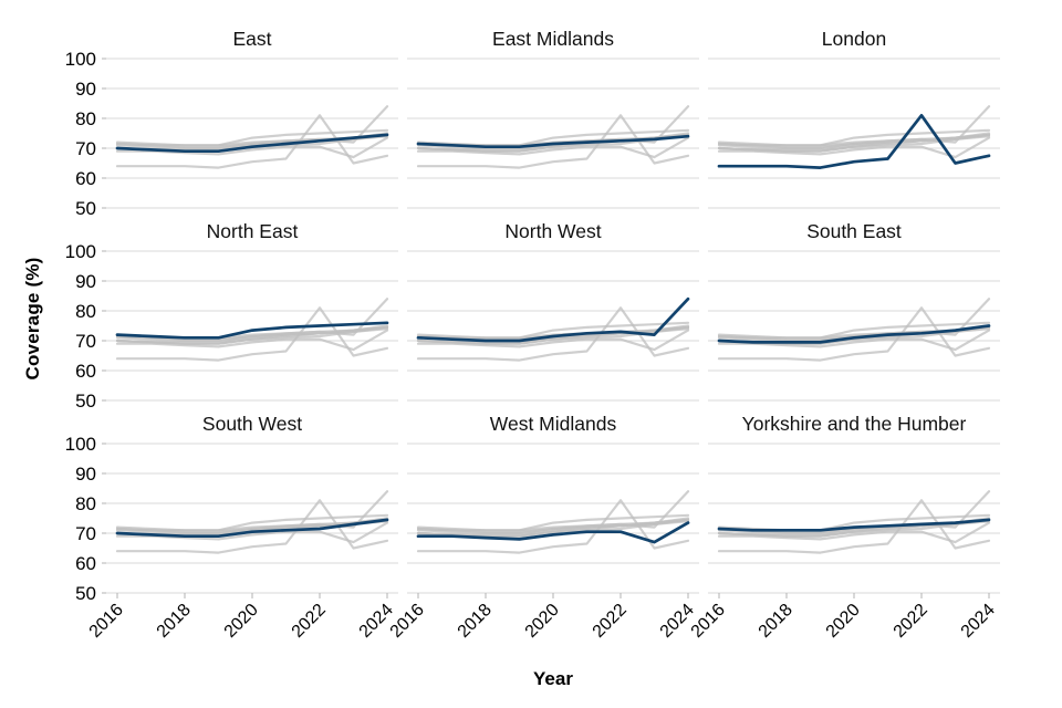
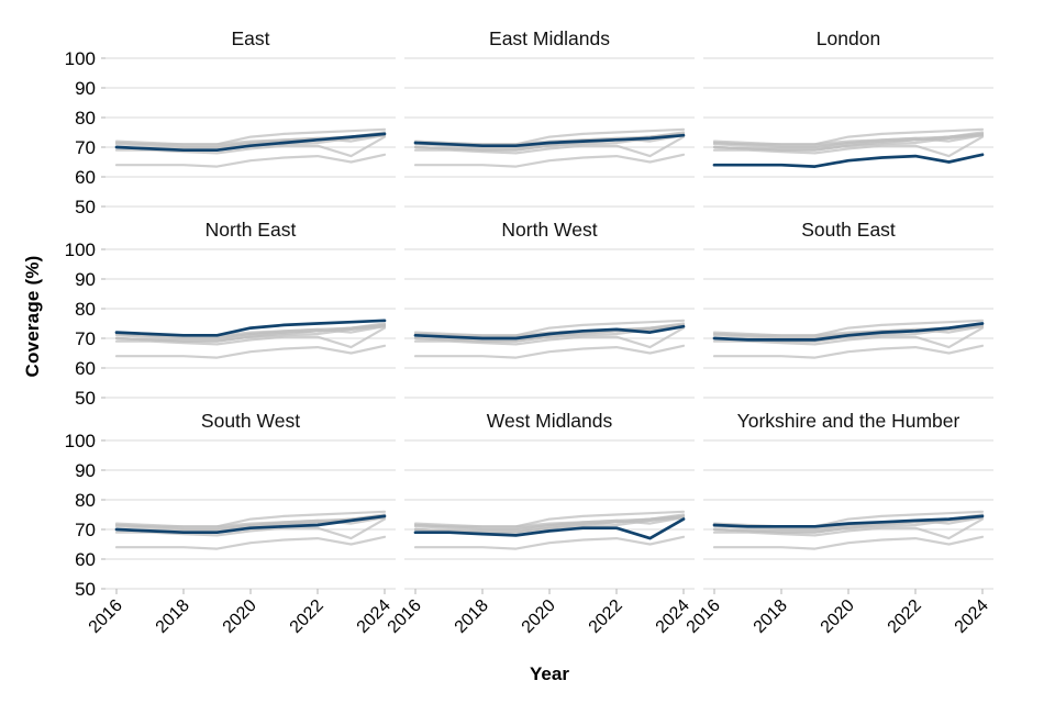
London/2022: 81 -> 67
North West/2024: 84 -> 74
